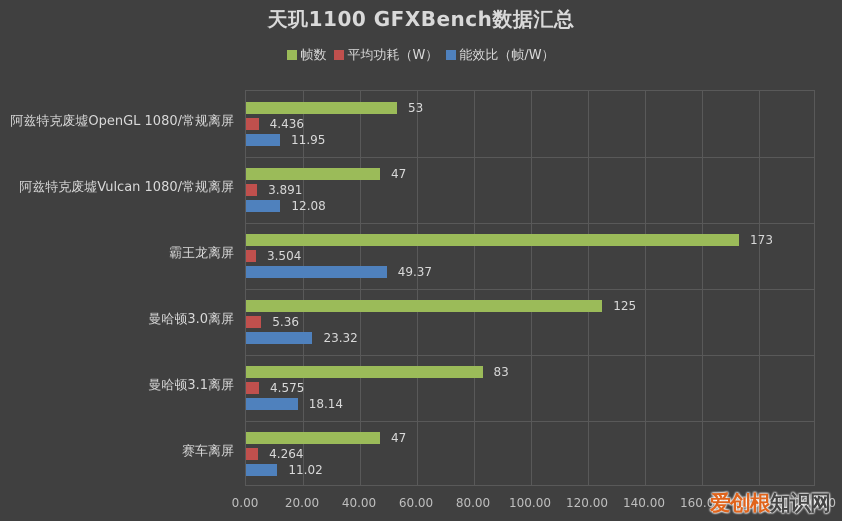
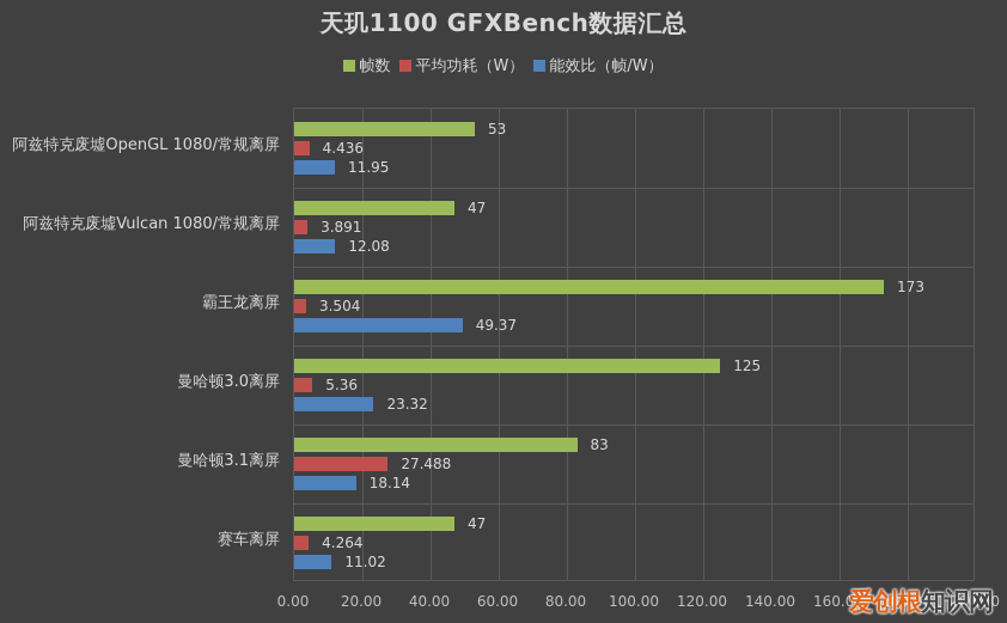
平均功耗（W）/曼哈顿3.1离屏: 4.575 -> 27.488
